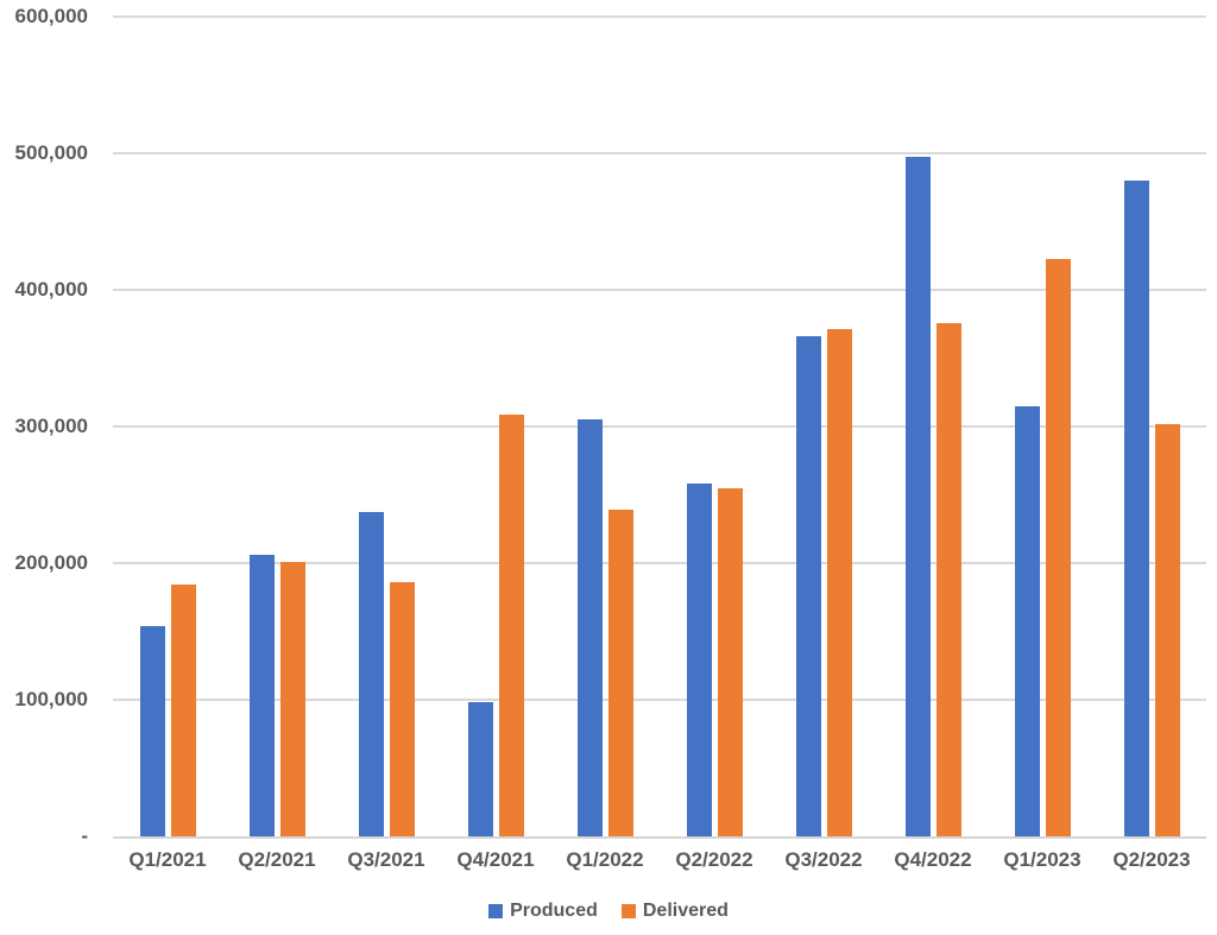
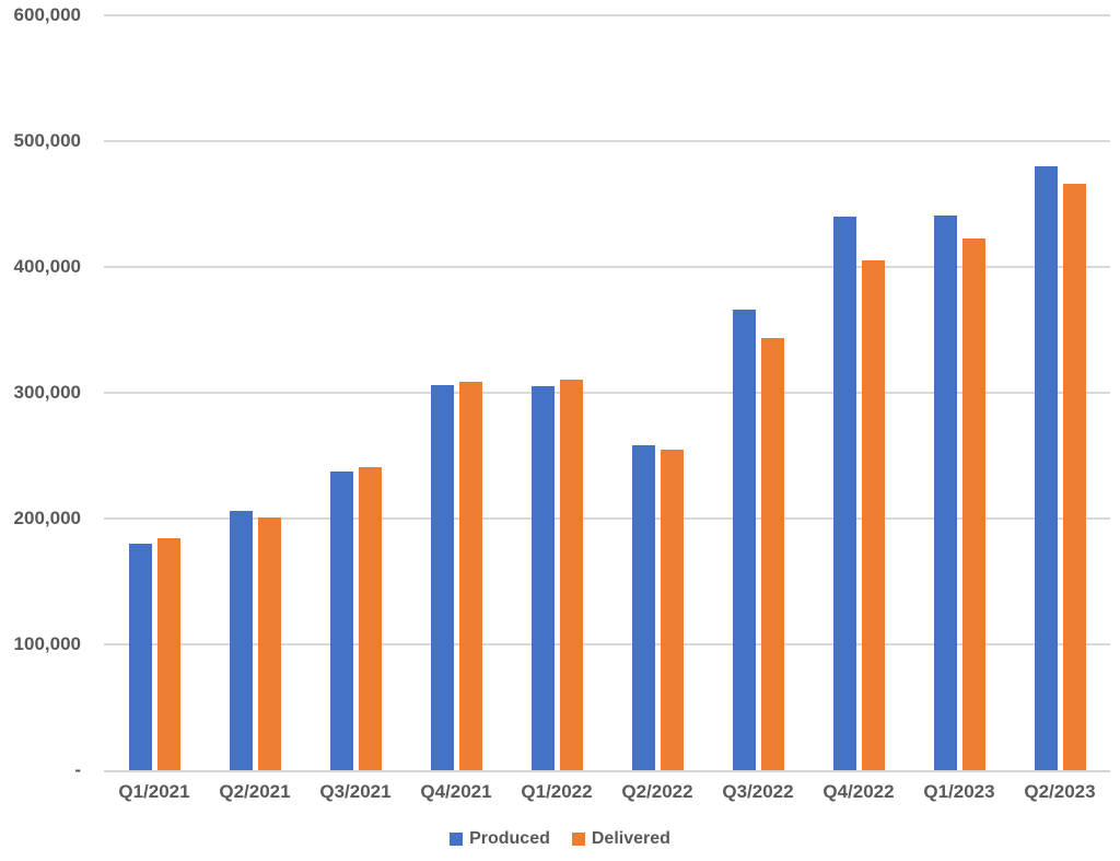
Produced/Q1/2021: 154000 -> 180000
Delivered/Q3/2021: 186000 -> 241000
Produced/Q4/2021: 98000 -> 306000
Delivered/Q1/2022: 239000 -> 310000
Delivered/Q3/2022: 371000 -> 344000
Produced/Q4/2022: 497000 -> 440000
Delivered/Q4/2022: 376000 -> 405000
Produced/Q1/2023: 315000 -> 441000
Delivered/Q2/2023: 302000 -> 466000
